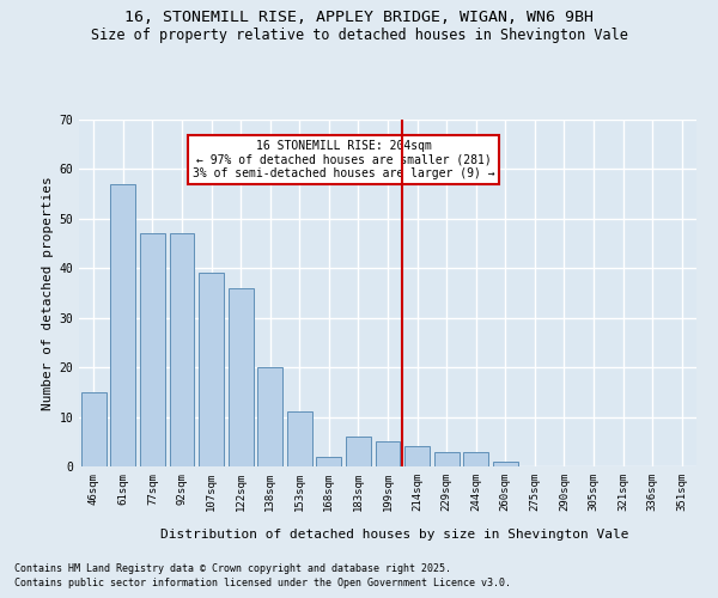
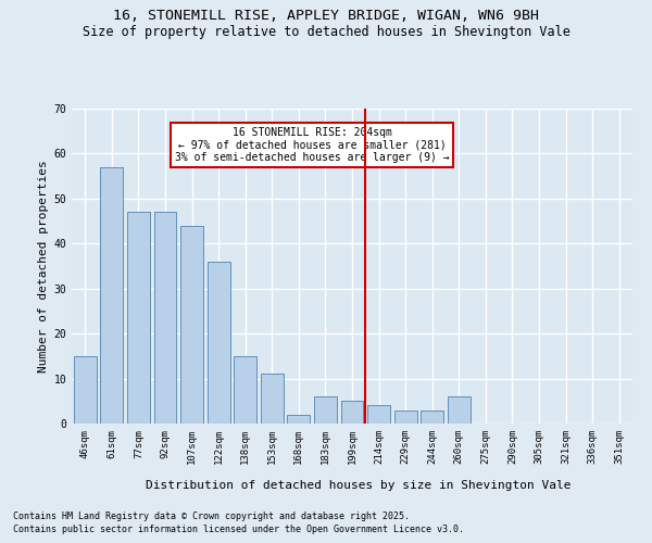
107sqm: 39 -> 44
138sqm: 20 -> 15
260sqm: 1 -> 6
